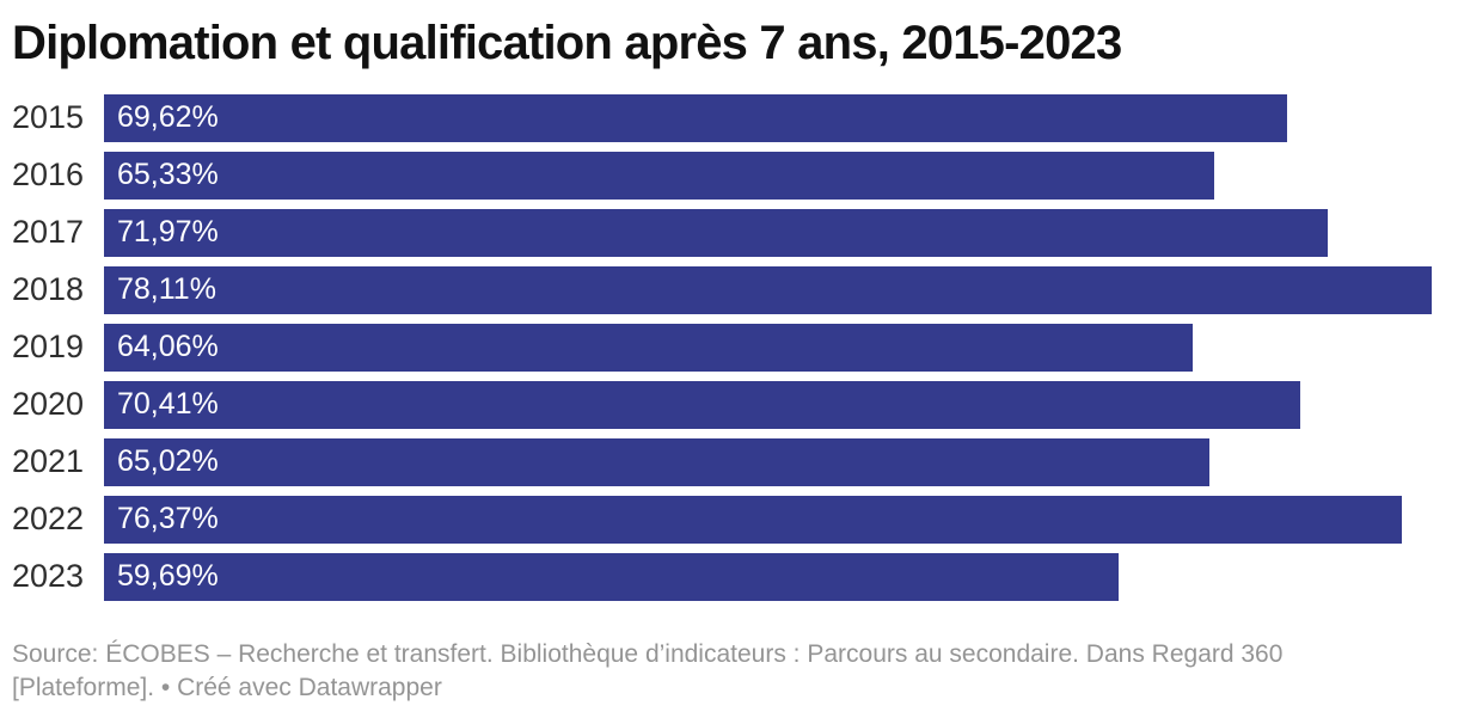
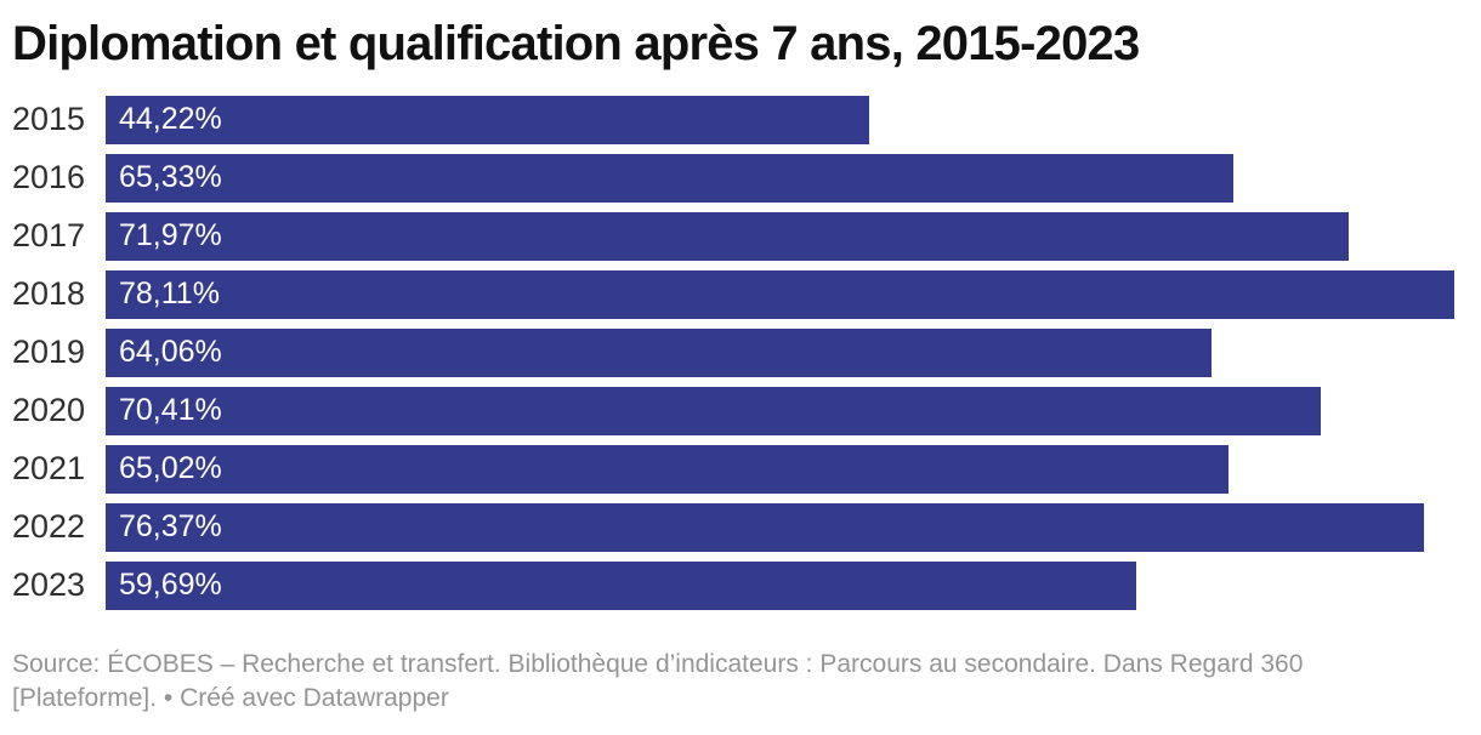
2015: 69,62% -> 44,22%
